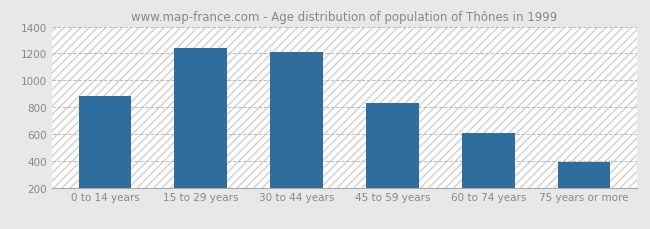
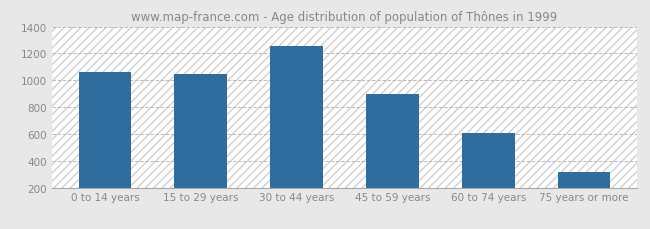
0 to 14 years: 880 -> 1060
15 to 29 years: 1240 -> 1040
30 to 44 years: 1210 -> 1260
45 to 59 years: 830 -> 900
75 years or more: 390 -> 320
